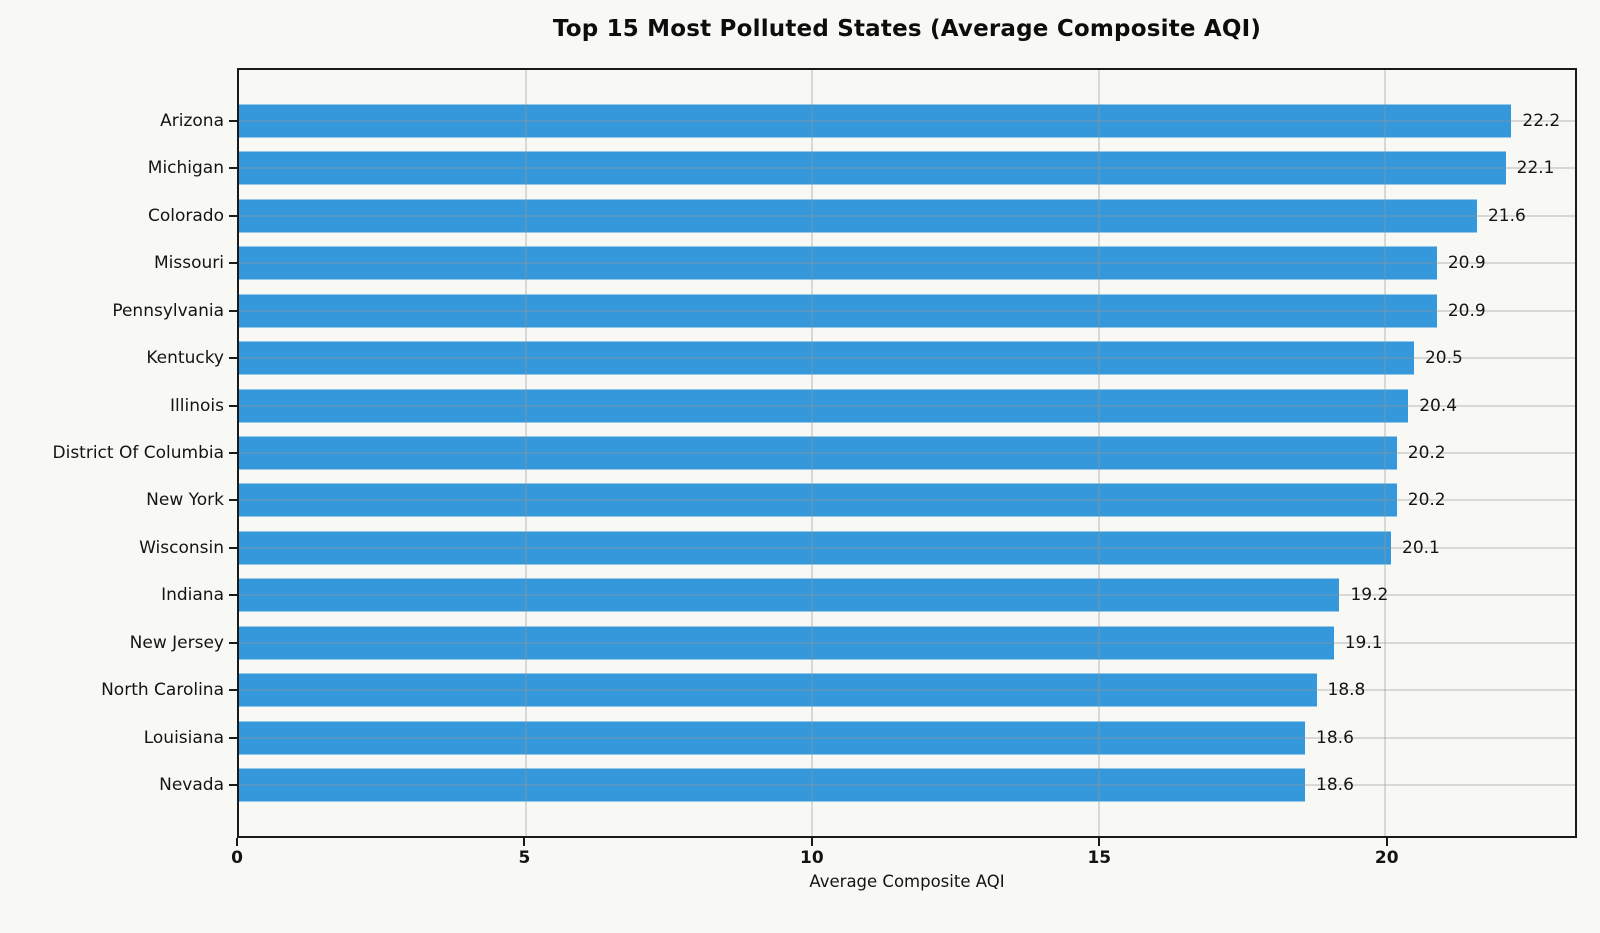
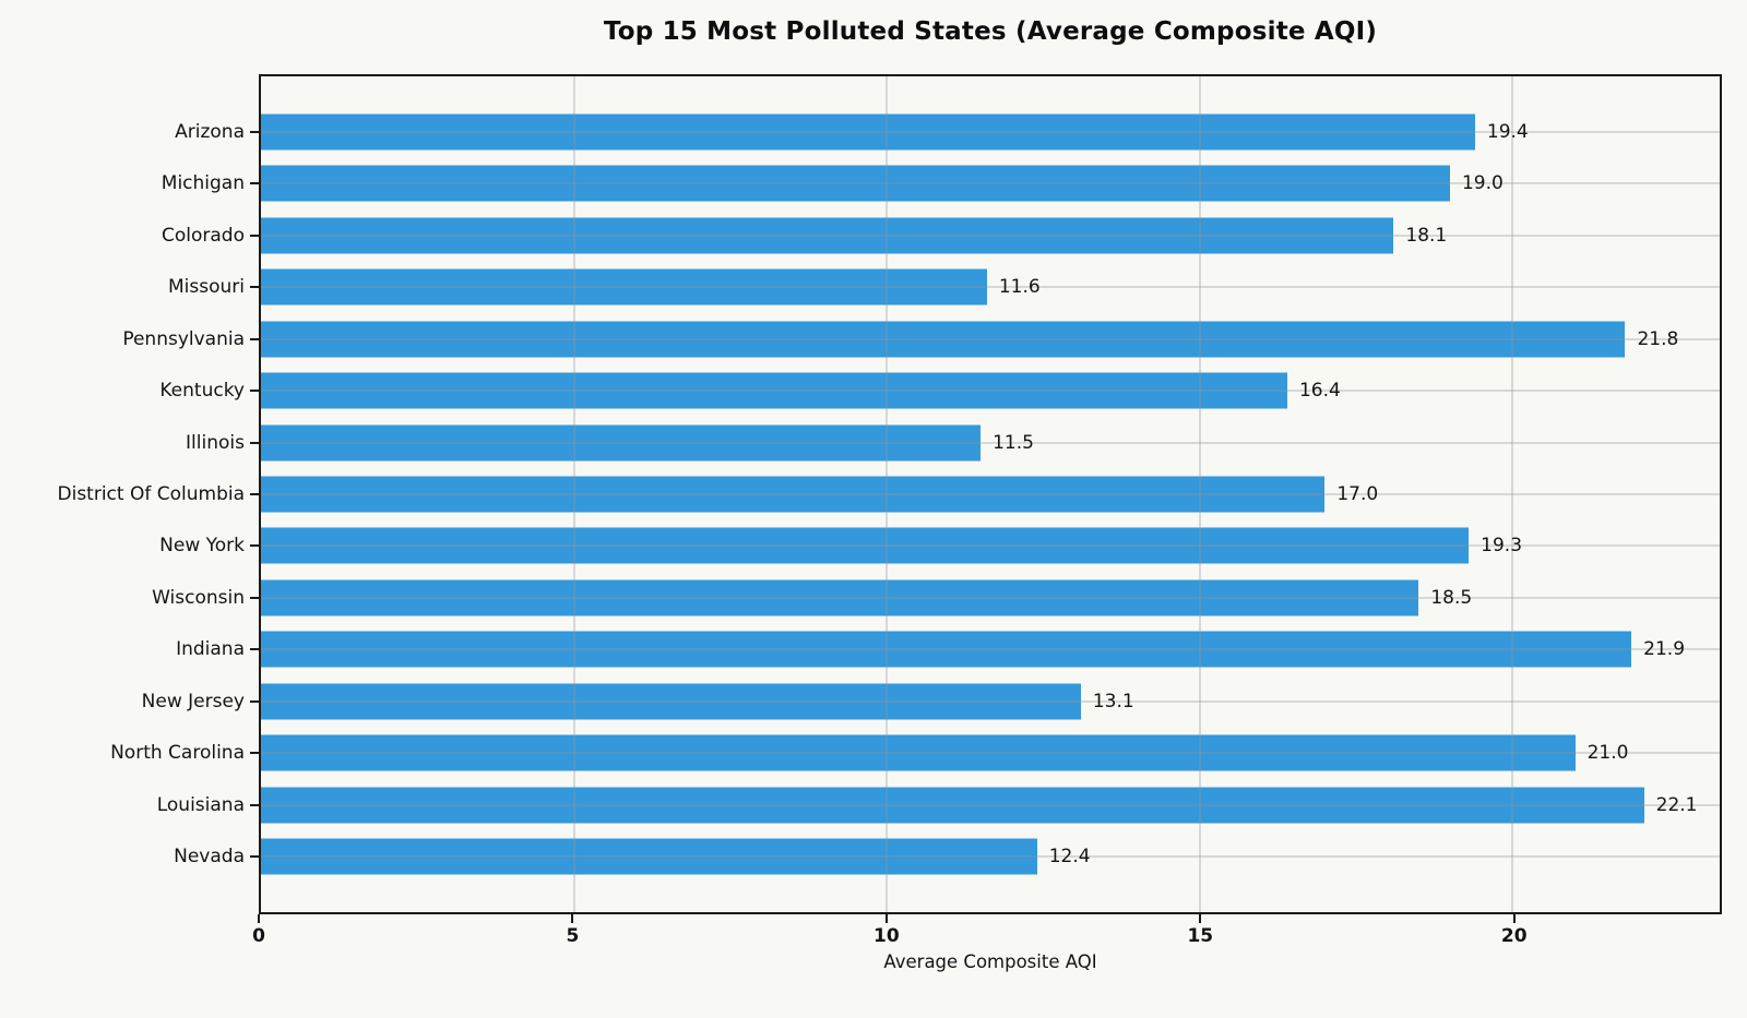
Arizona: 22.2 -> 19.4
Michigan: 22.1 -> 19.0
Colorado: 21.6 -> 18.1
Missouri: 20.9 -> 11.6
Pennsylvania: 20.9 -> 21.8
Kentucky: 20.5 -> 16.4
Illinois: 20.4 -> 11.5
District Of Columbia: 20.2 -> 17.0
New York: 20.2 -> 19.3
Wisconsin: 20.1 -> 18.5
Indiana: 19.2 -> 21.9
New Jersey: 19.1 -> 13.1
North Carolina: 18.8 -> 21.0
Louisiana: 18.6 -> 22.1
Nevada: 18.6 -> 12.4
